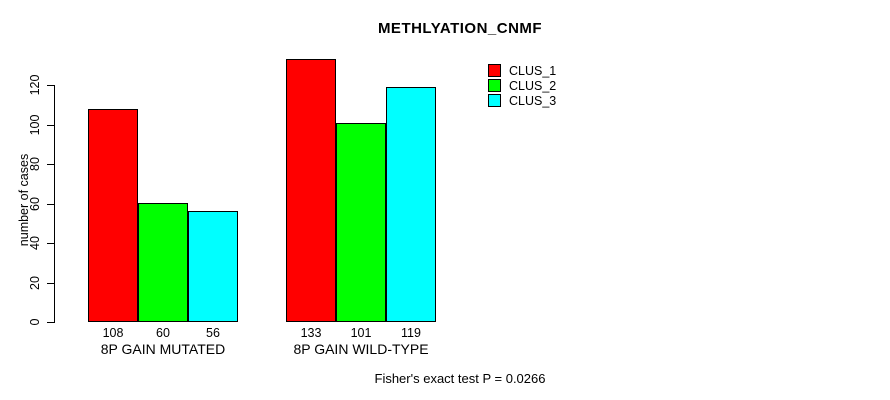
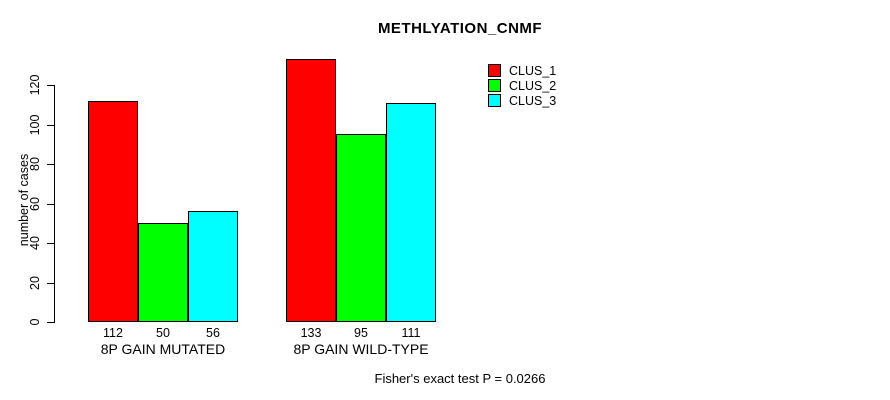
CLUS_1/8P GAIN MUTATED: 108 -> 112
CLUS_2/8P GAIN MUTATED: 60 -> 50
CLUS_2/8P GAIN WILD-TYPE: 101 -> 95
CLUS_3/8P GAIN WILD-TYPE: 119 -> 111
